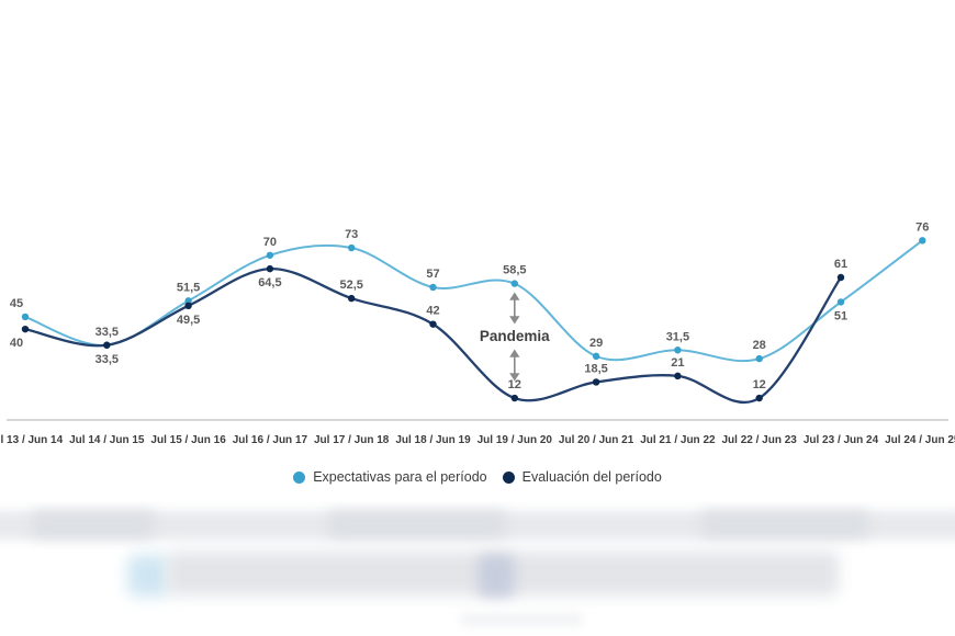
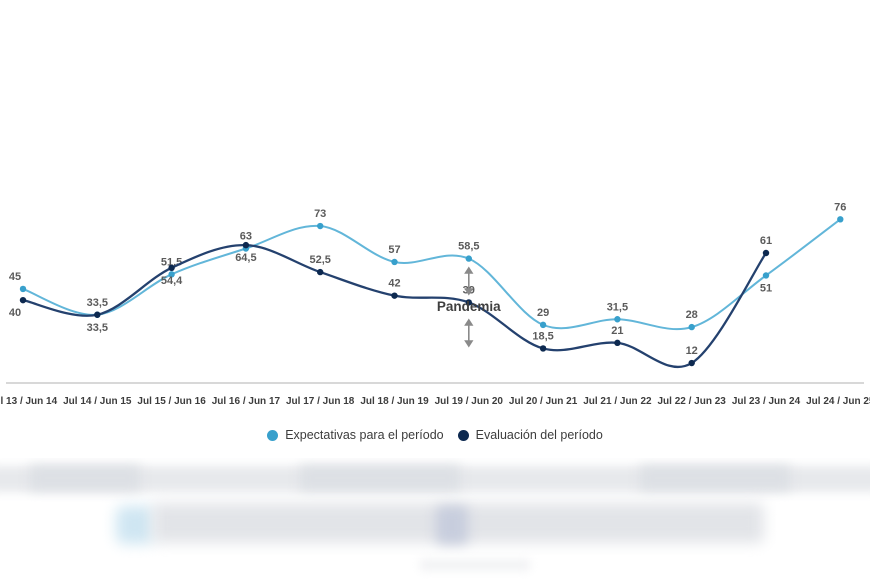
Evaluación del período/Jul 15 / Jun 16: 49,5 -> 54,4
Expectativas para el período/Jul 16 / Jun 17: 70 -> 63
Evaluación del período/Jul 19 / Jun 20: 12 -> 39
